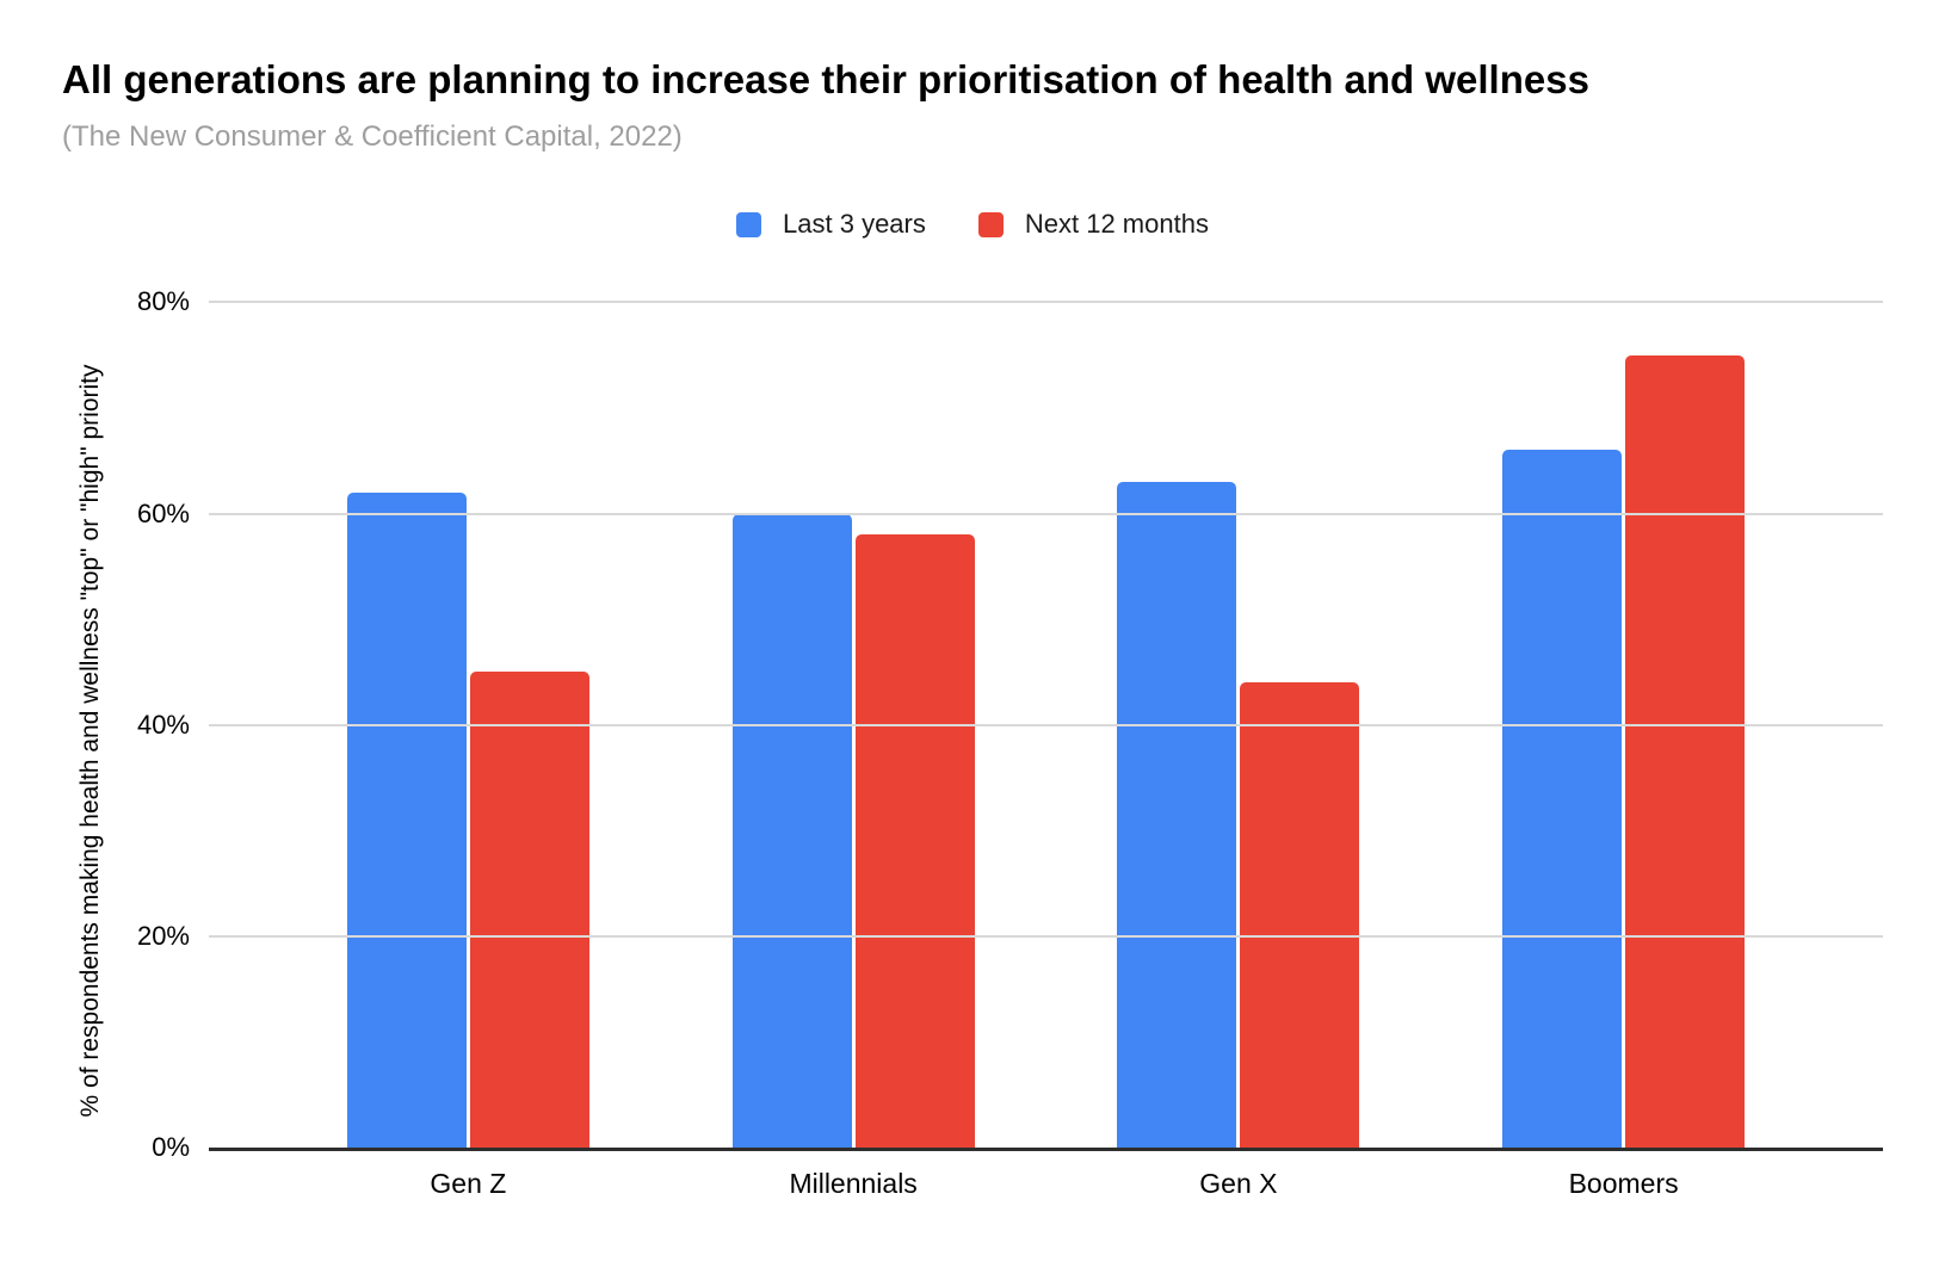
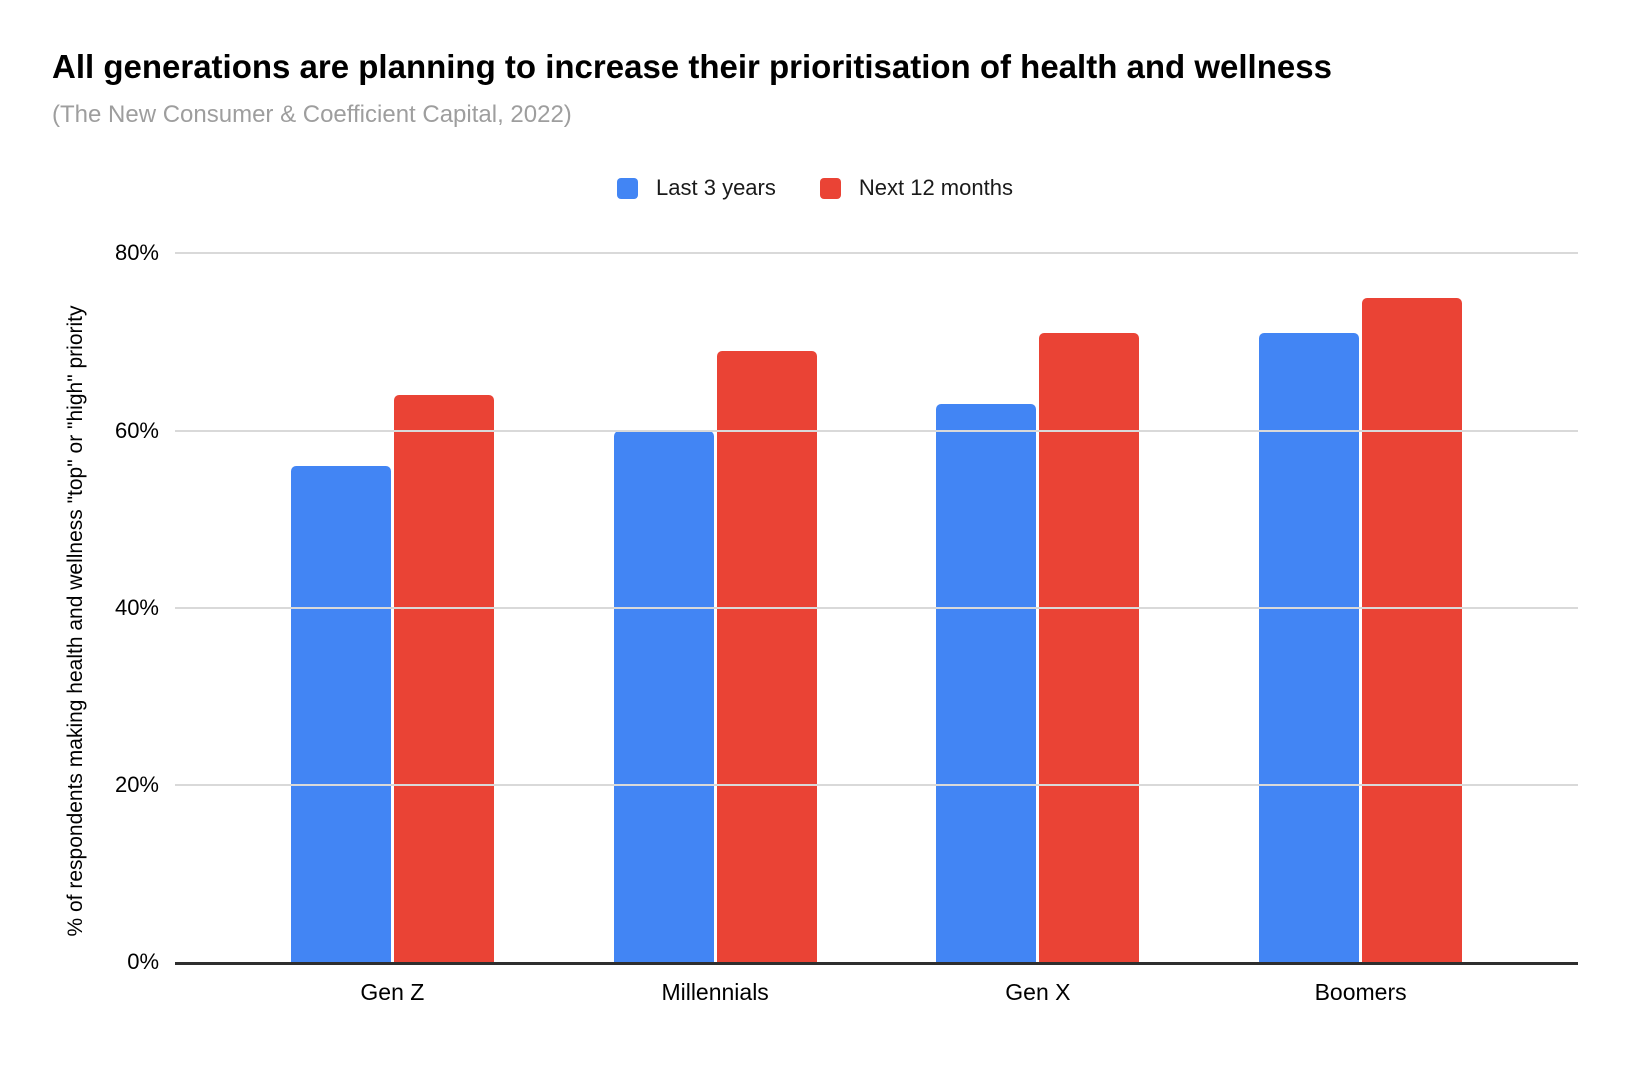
Last 3 years/Gen Z: 62% -> 56%
Next 12 months/Gen Z: 45% -> 64%
Next 12 months/Millennials: 58% -> 69%
Next 12 months/Gen X: 44% -> 71%
Last 3 years/Boomers: 66% -> 71%
